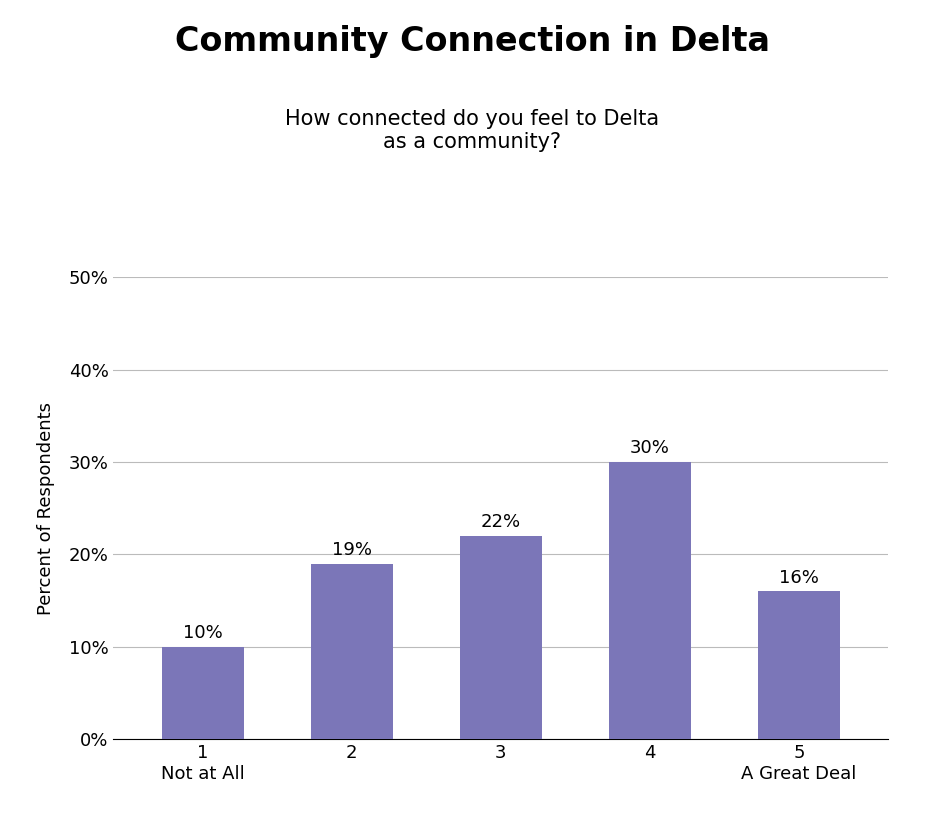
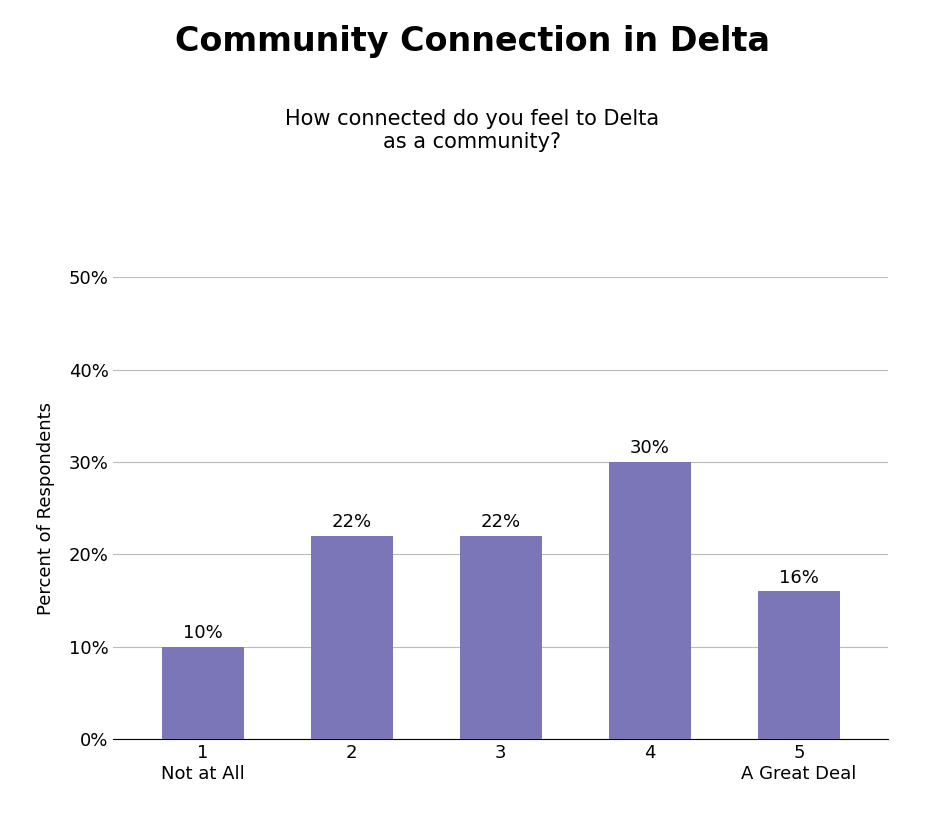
2: 19% -> 22%
